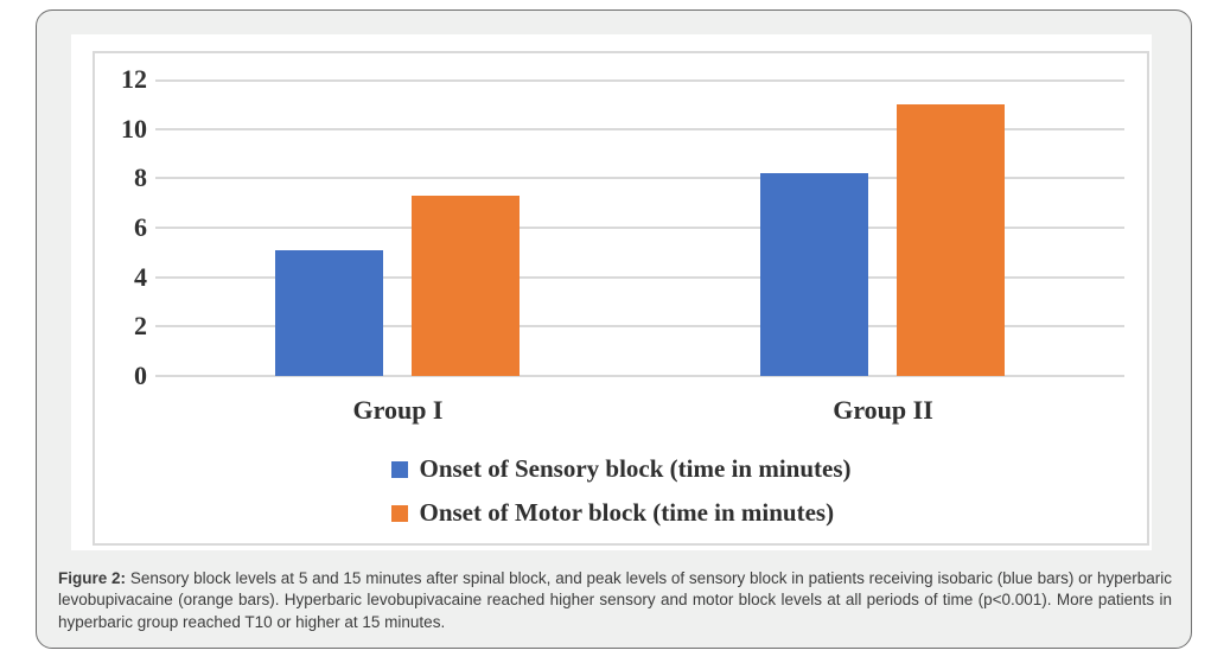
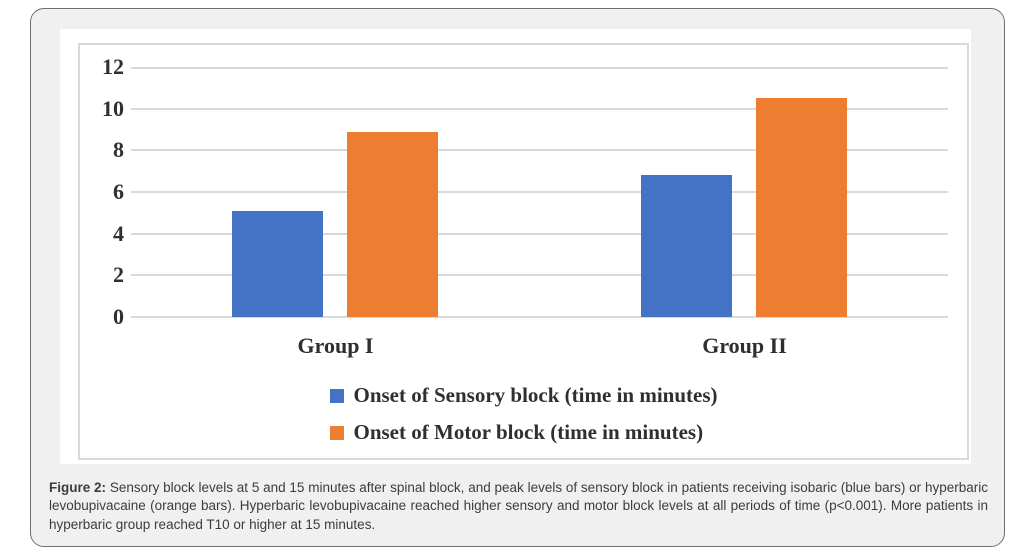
Onset of Motor block (time in minutes)/Group I: 7.3 -> 8.9
Onset of Sensory block (time in minutes)/Group II: 8.2 -> 6.8
Onset of Motor block (time in minutes)/Group II: 11.0 -> 10.5
